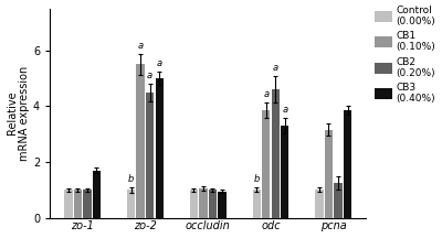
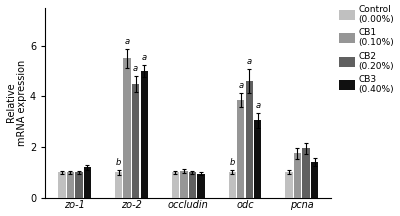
CB3 (0.40%)/zo-1: 1.70 -> 1.20
CB3 (0.40%)/odc: 3.30 -> 3.05
CB1 (0.10%)/pcna: 3.15 -> 1.75
CB2 (0.20%)/pcna: 1.25 -> 1.95
CB3 (0.40%)/pcna: 3.85 -> 1.40
